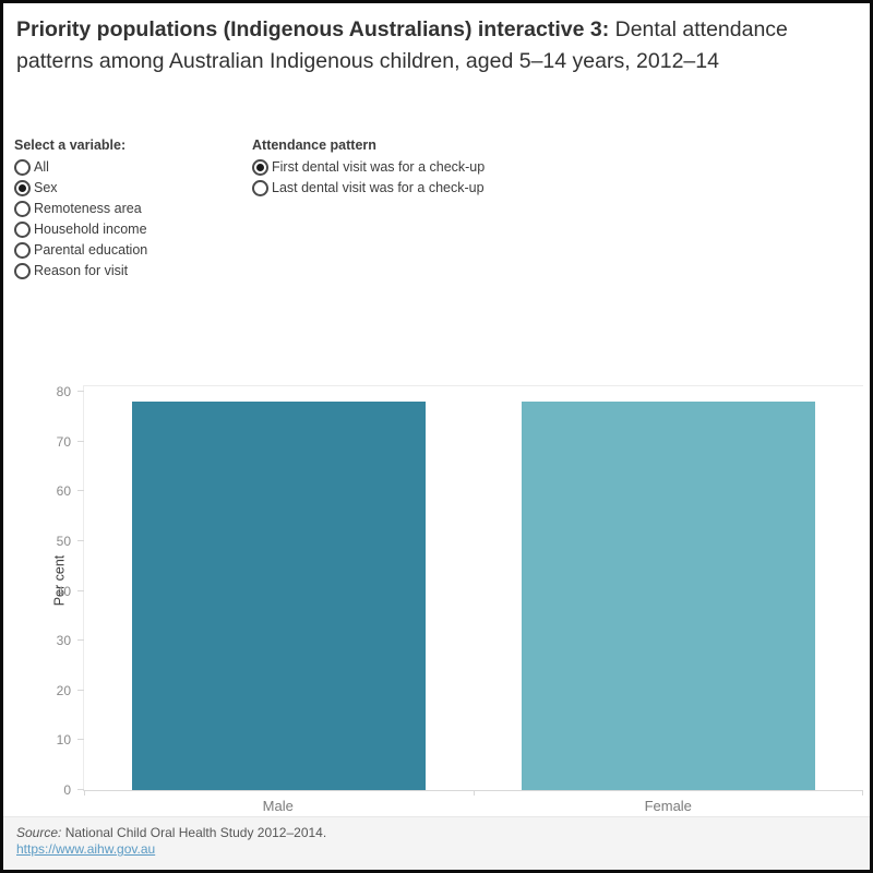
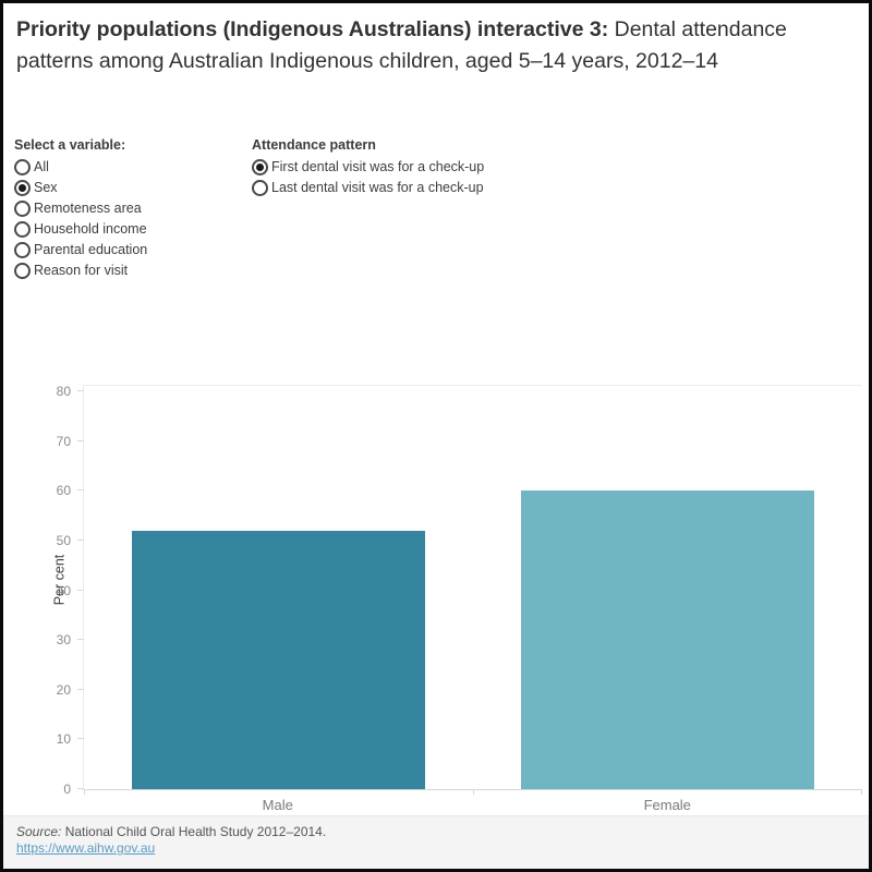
Male: 78 -> 52
Female: 78 -> 60
